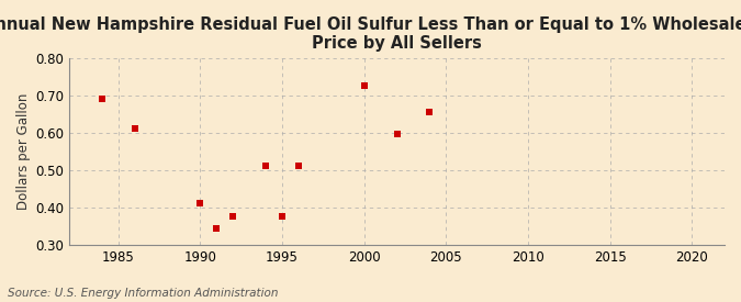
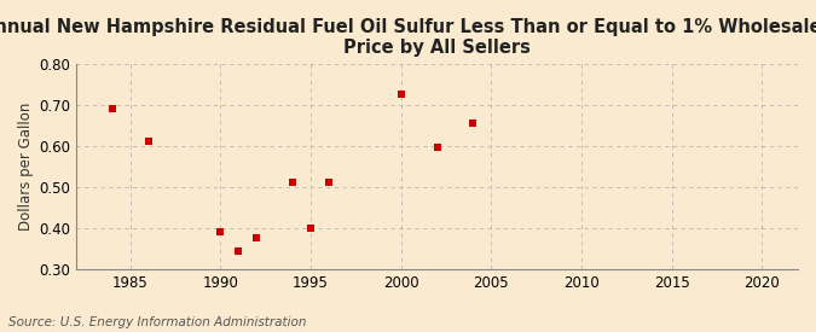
1990: 0.410 -> 0.390
1995: 0.375 -> 0.400
